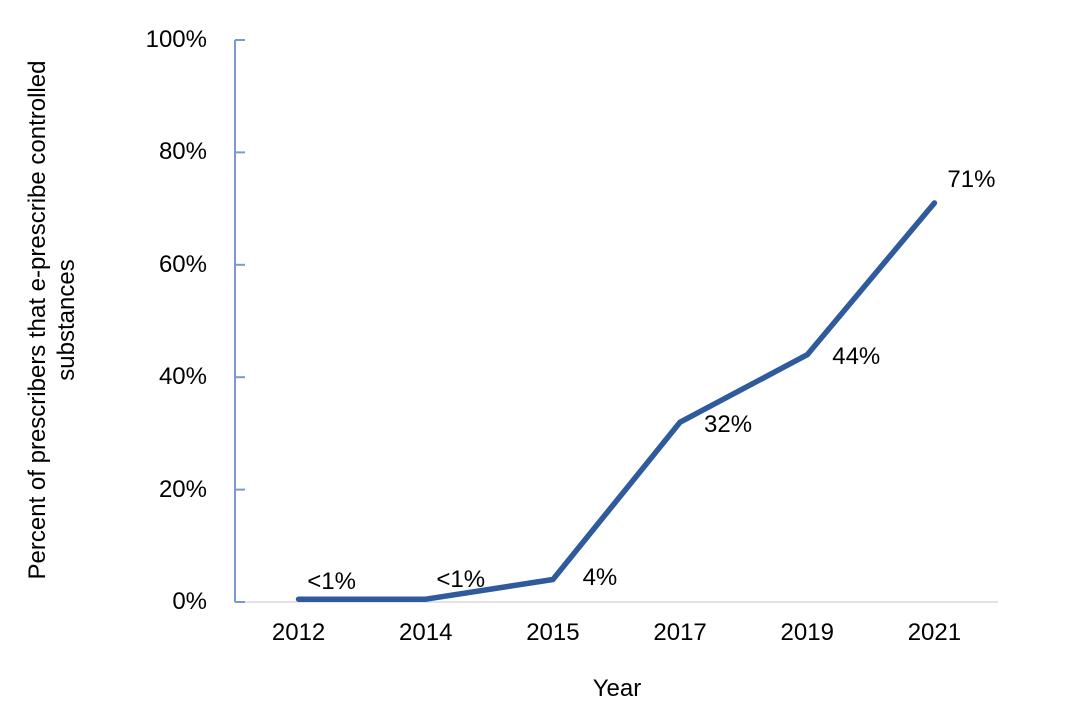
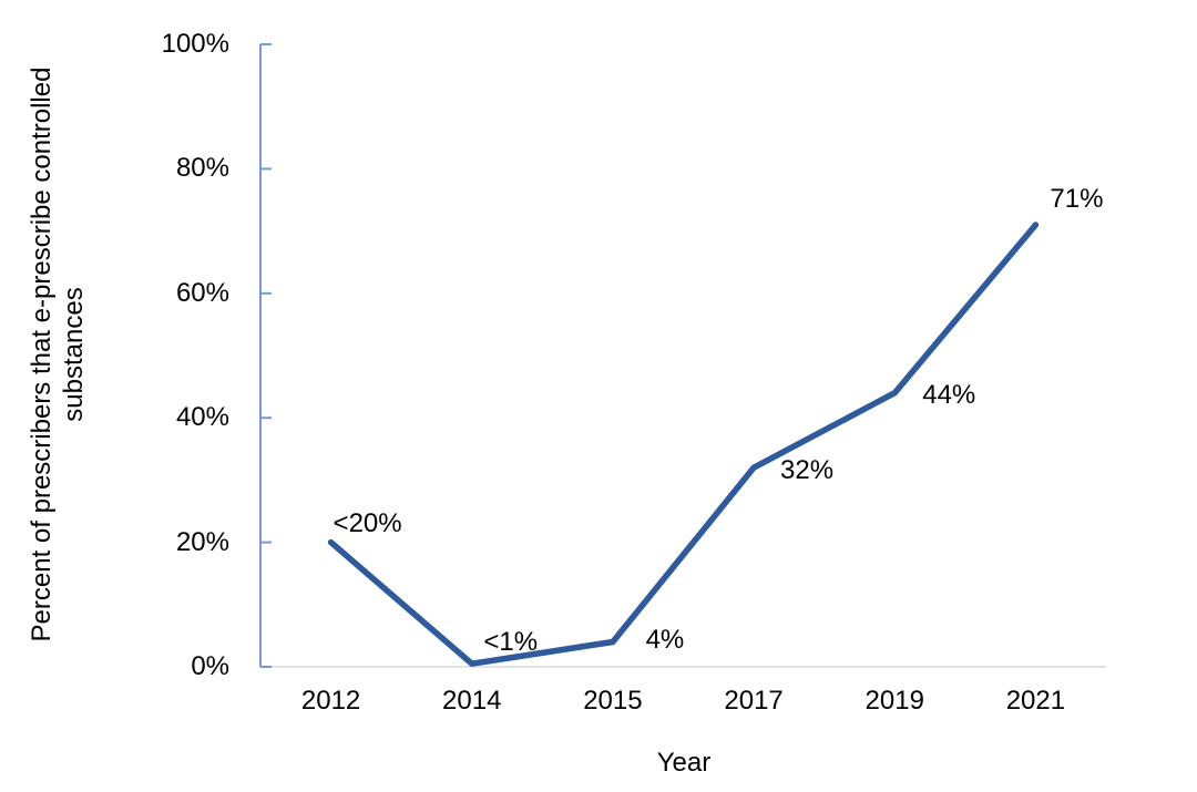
2012: 1 -> 20
